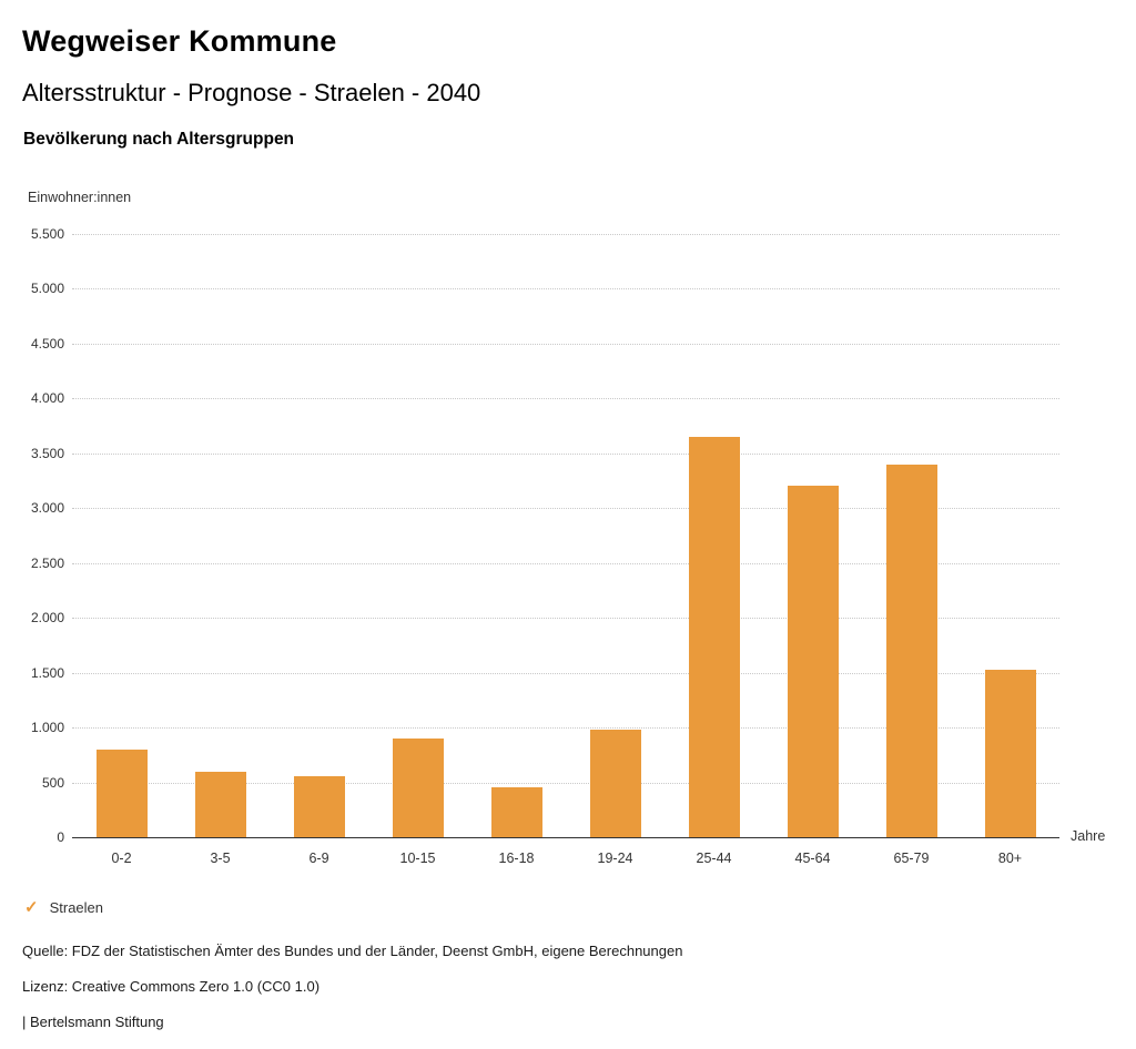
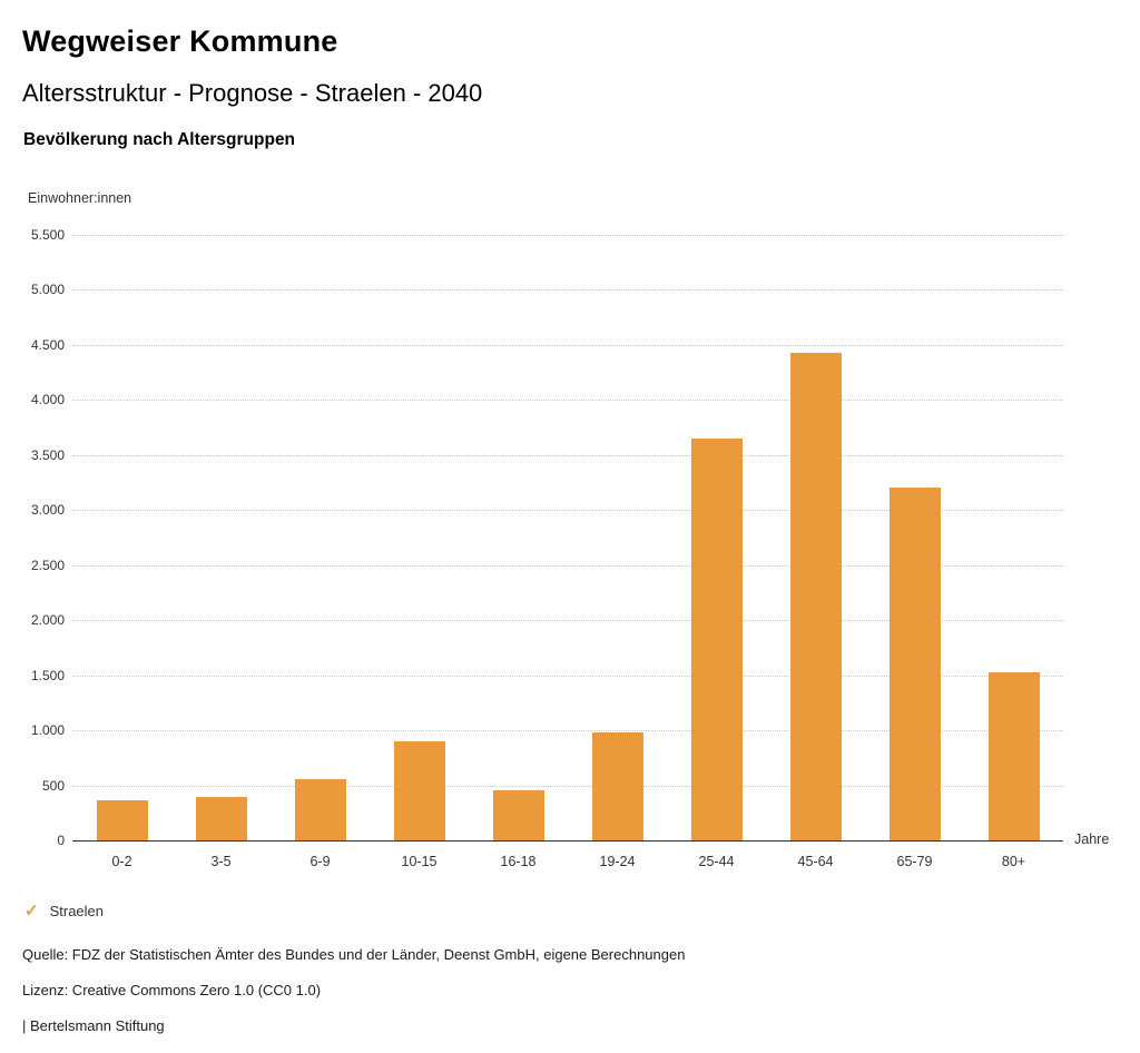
0-2: 800 -> 400
3-5: 600 -> 400
45-64: 3200 -> 4400
65-79: 3400 -> 3200
